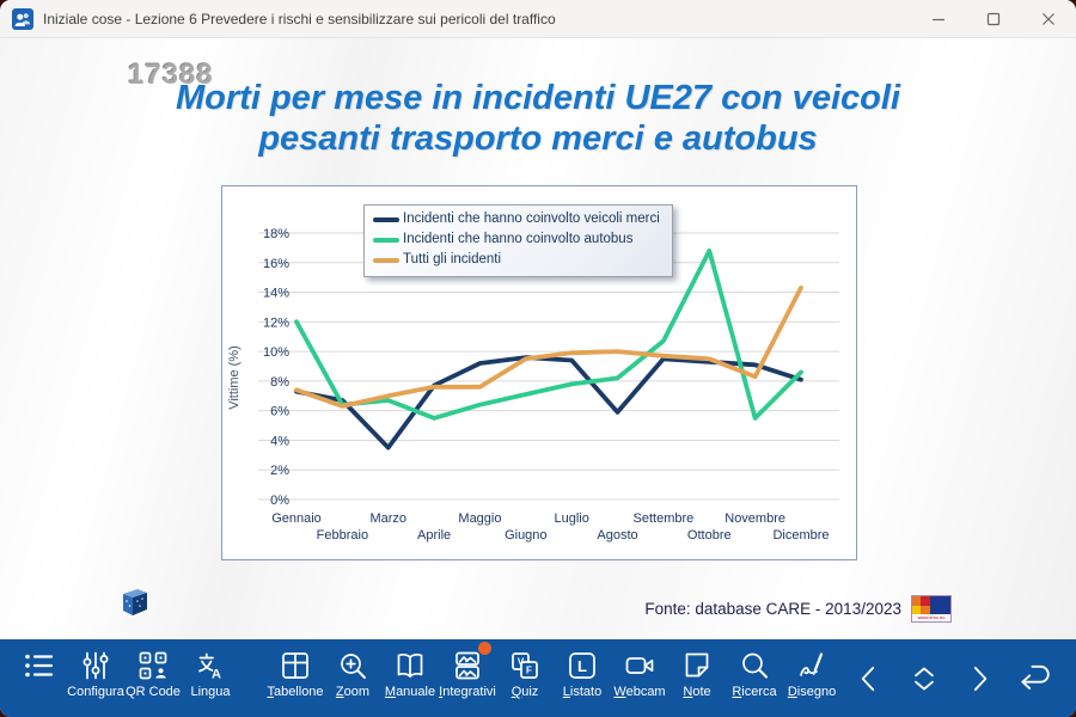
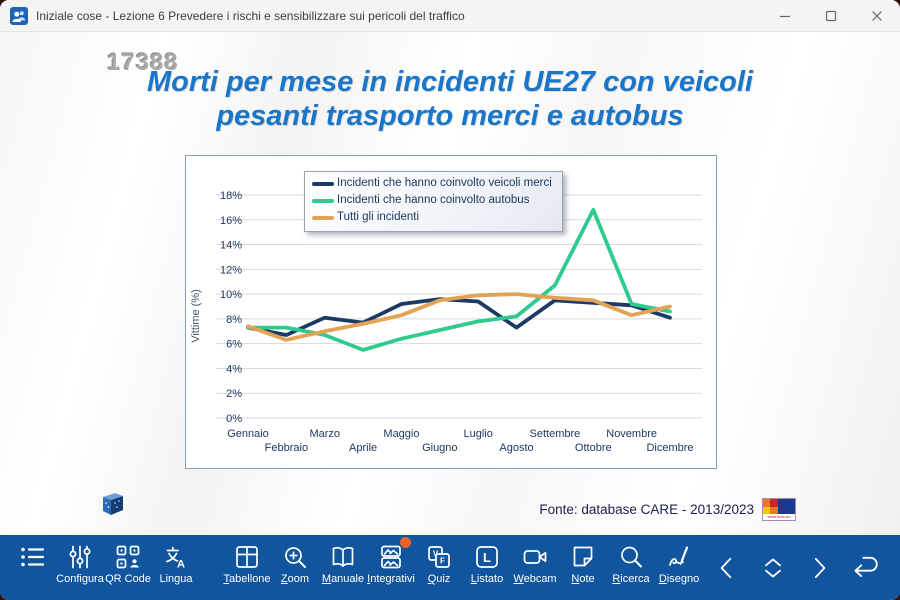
Incidenti che hanno coinvolto autobus/Gennaio: 12.0% -> 7.3%
Incidenti che hanno coinvolto autobus/Febbraio: 6.4% -> 7.3%
Incidenti che hanno coinvolto veicoli merci/Marzo: 3.5% -> 8.1%
Tutti gli incidenti/Maggio: 7.6% -> 8.3%
Incidenti che hanno coinvolto veicoli merci/Agosto: 5.9% -> 7.3%
Incidenti che hanno coinvolto autobus/Novembre: 5.5% -> 9.2%
Tutti gli incidenti/Dicembre: 14.3% -> 9.0%
